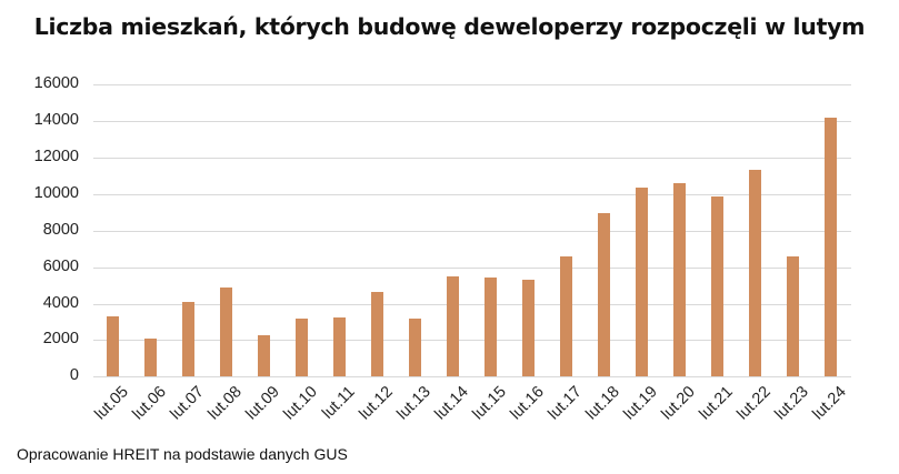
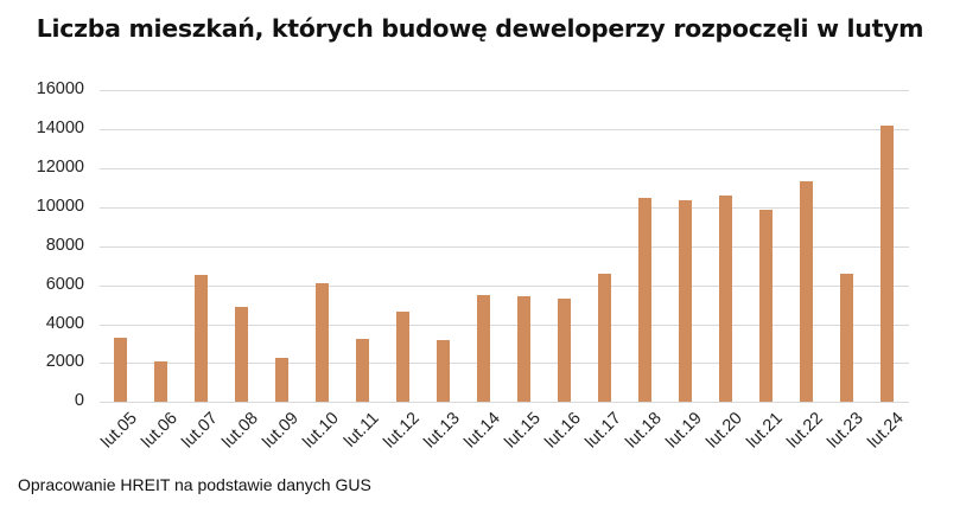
lut.07: 4100 -> 6500
lut.10: 3200 -> 6100
lut.18: 9000 -> 10500
